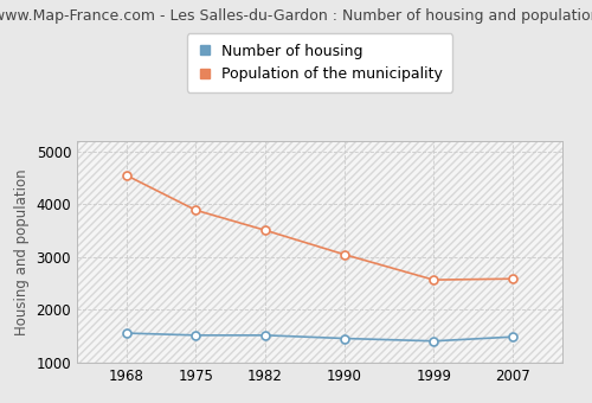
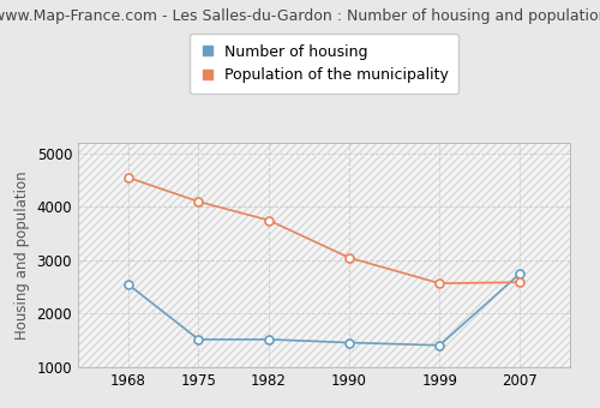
Number of housing/1968: 1560 -> 2550
Population of the municipality/1975: 3890 -> 4100
Population of the municipality/1982: 3510 -> 3750
Number of housing/2007: 1490 -> 2750
